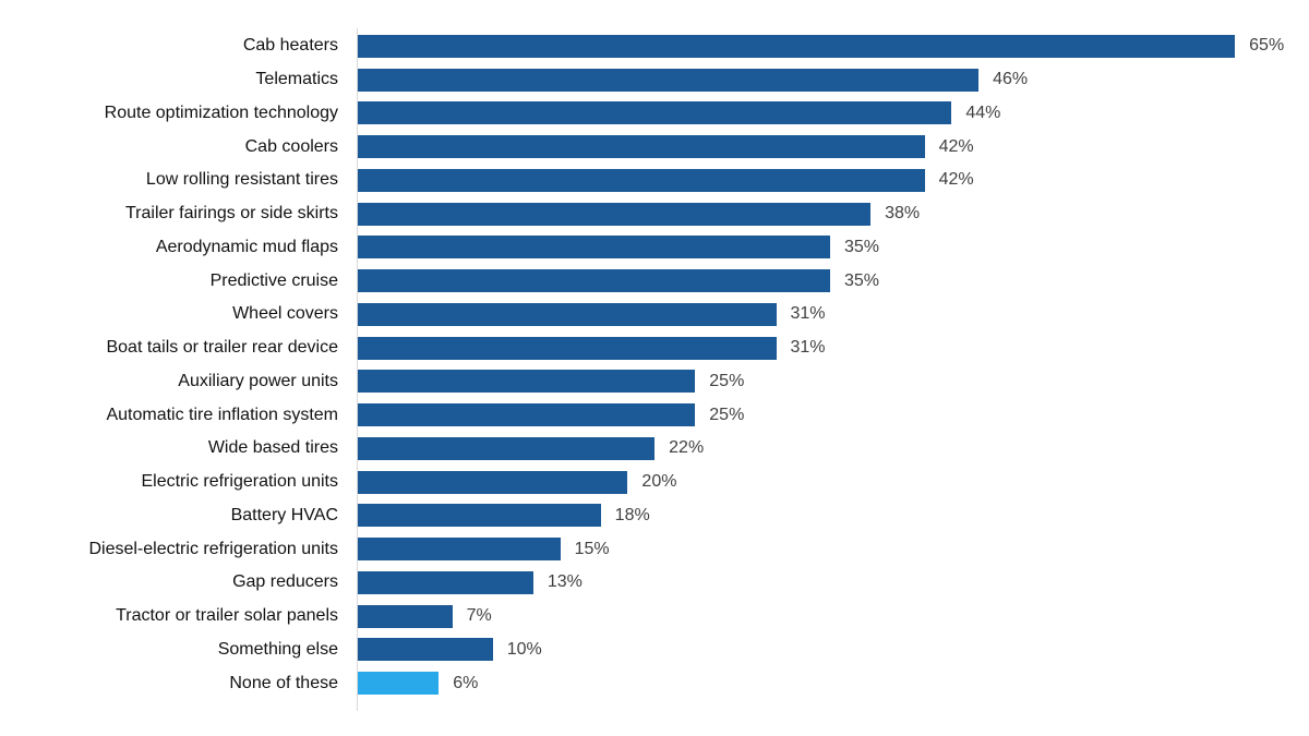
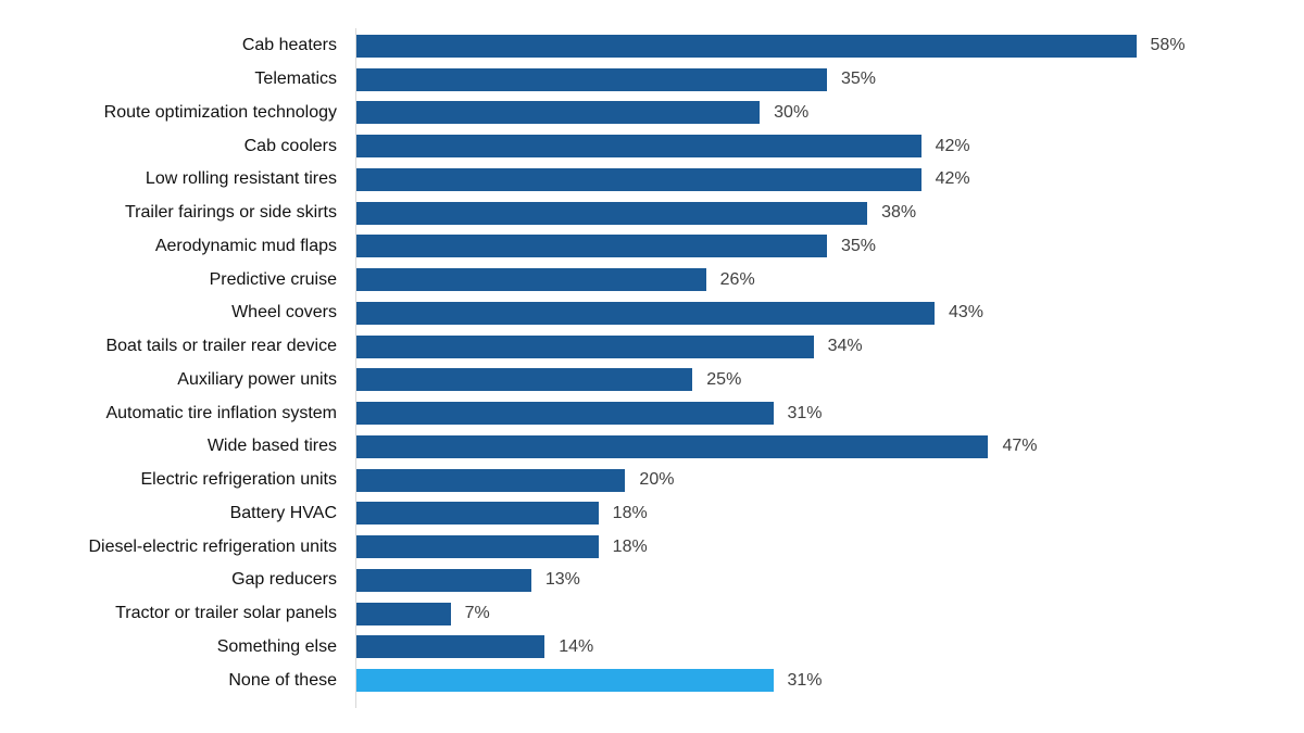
Cab heaters: 65% -> 58%
Telematics: 46% -> 35%
Route optimization technology: 44% -> 30%
Predictive cruise: 35% -> 26%
Wheel covers: 31% -> 43%
Boat tails or trailer rear device: 31% -> 34%
Automatic tire inflation system: 25% -> 31%
Wide based tires: 22% -> 47%
Diesel-electric refrigeration units: 15% -> 18%
Something else: 10% -> 14%
None of these: 6% -> 31%
